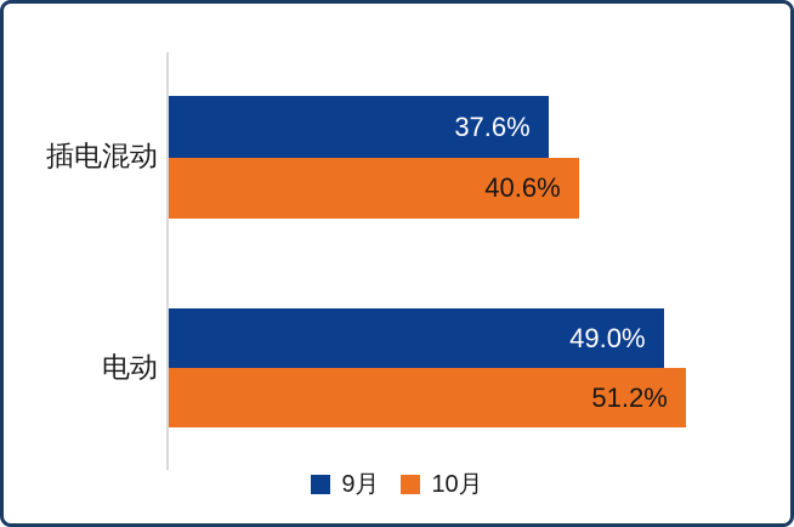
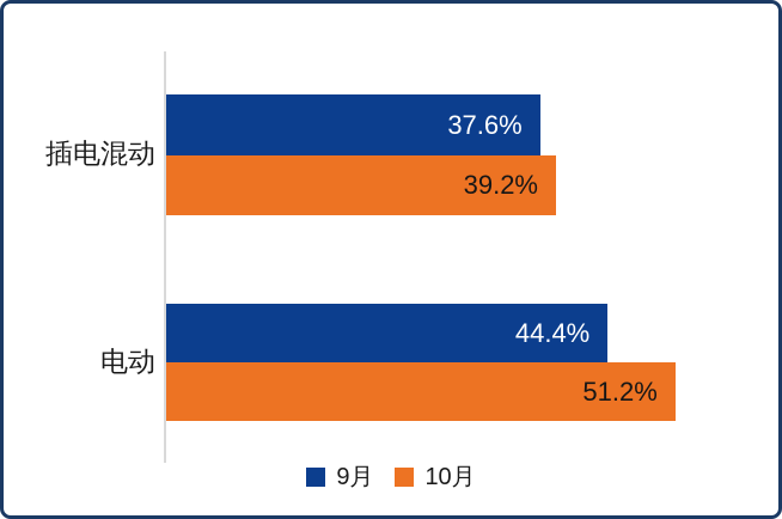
10月/插电混动: 40.6% -> 39.2%
9月/电动: 49.0% -> 44.4%
